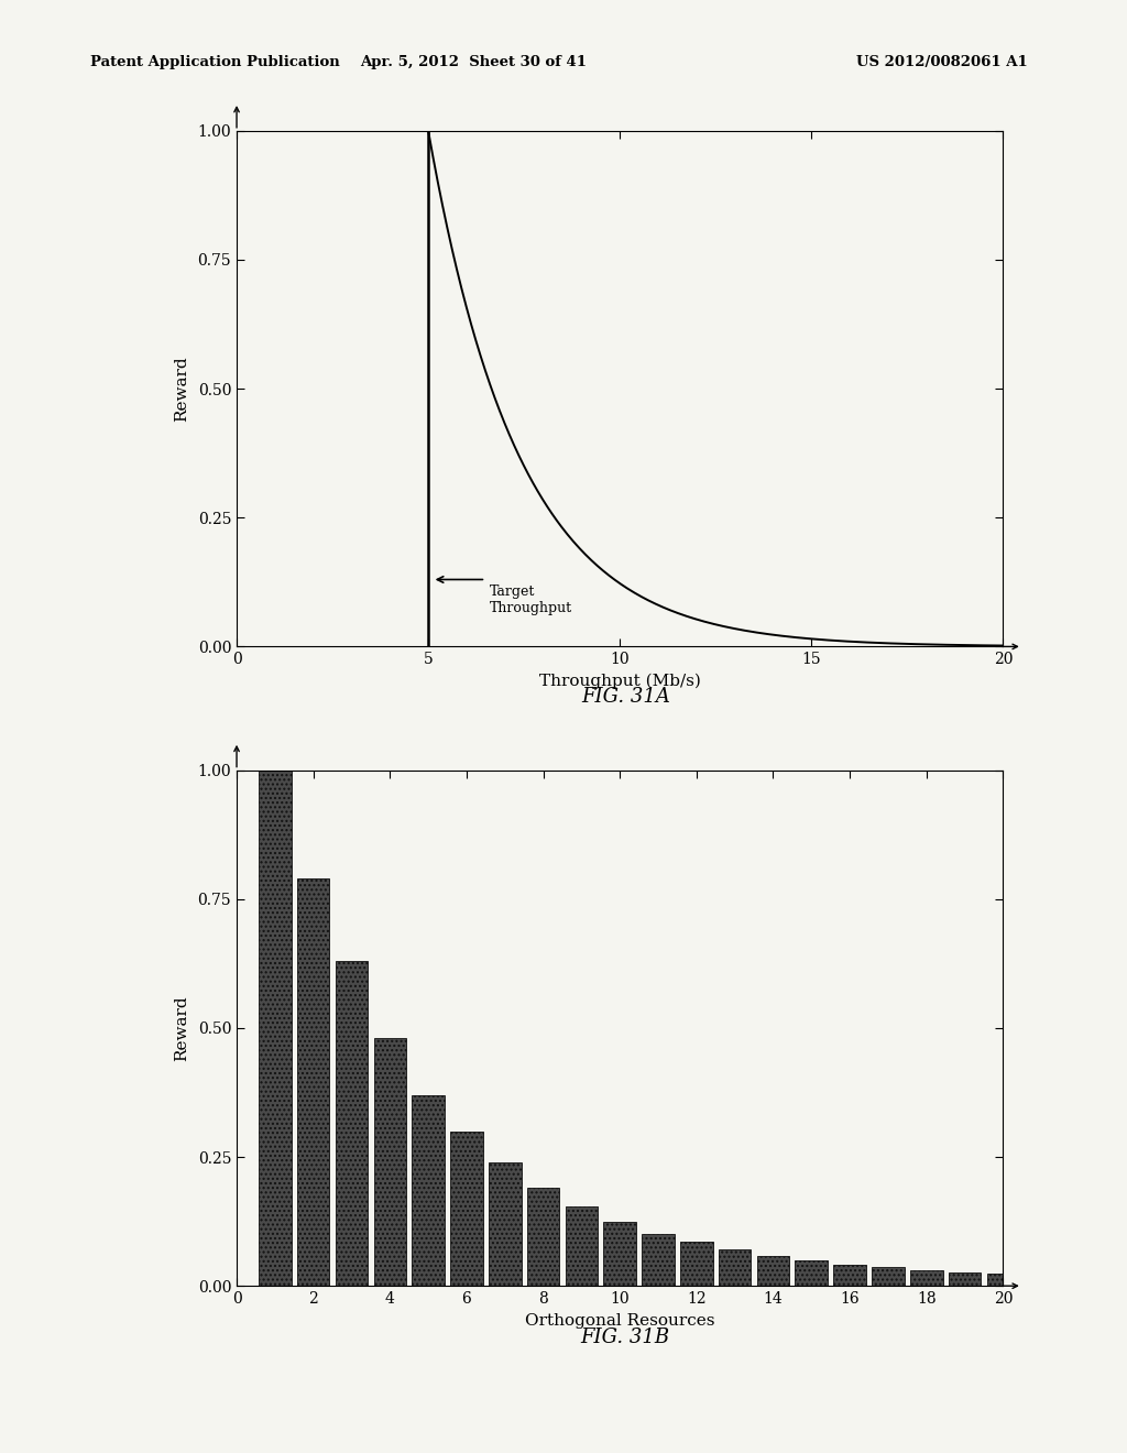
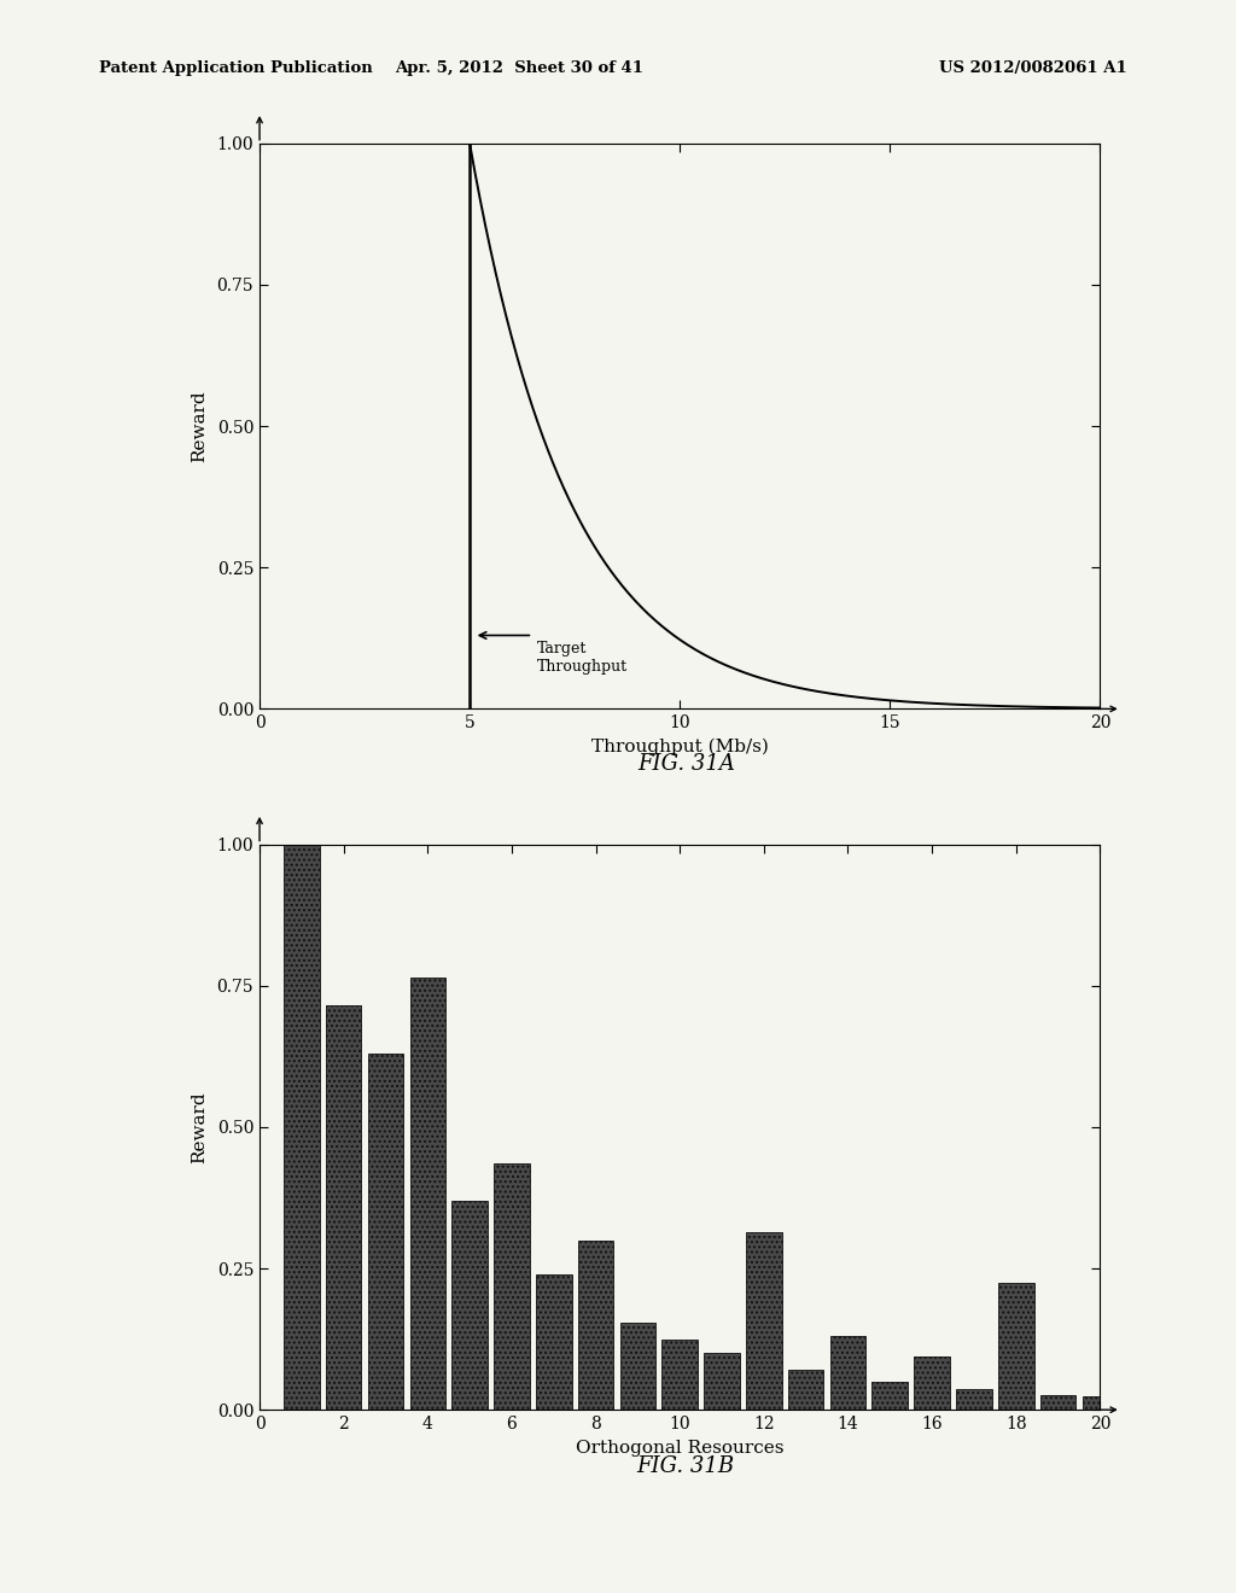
2: 0.790 -> 0.715
4: 0.480 -> 0.765
6: 0.300 -> 0.435
8: 0.190 -> 0.300
12: 0.085 -> 0.315
14: 0.058 -> 0.130
16: 0.042 -> 0.095
18: 0.031 -> 0.225
